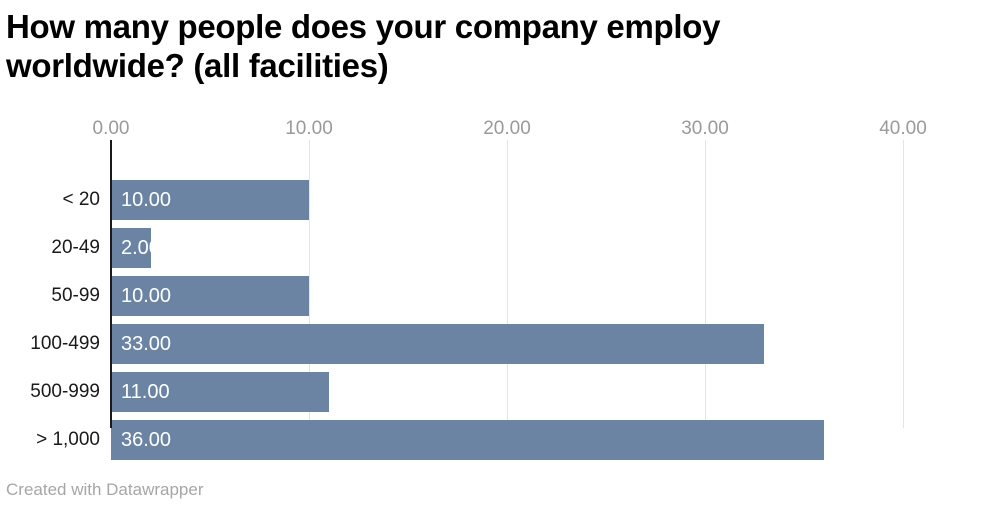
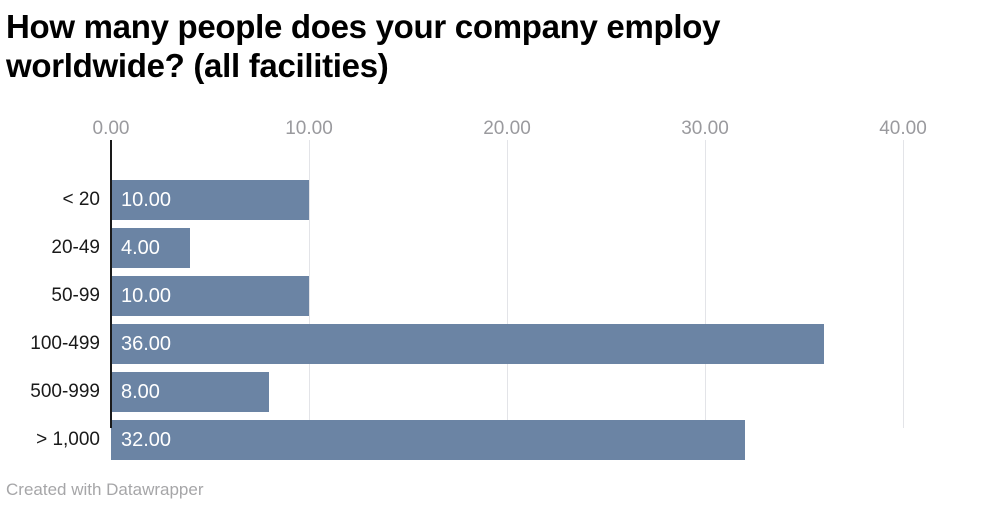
20-49: 2.00 -> 4.00
100-499: 33.00 -> 36.00
500-999: 11.00 -> 8.00
> 1,000: 36.00 -> 32.00
